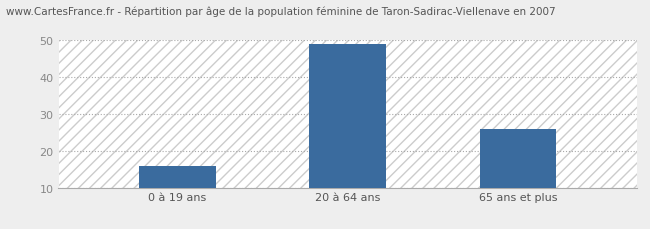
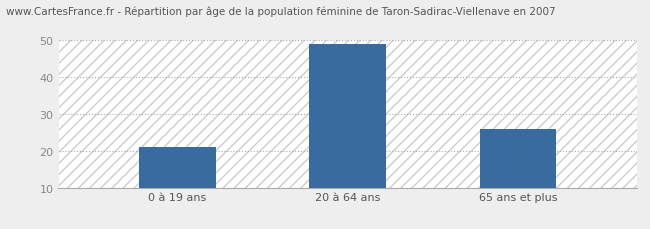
0 à 19 ans: 16 -> 21
